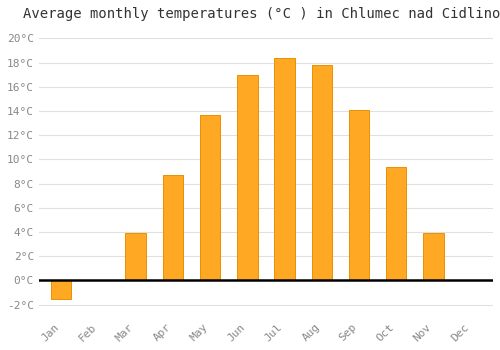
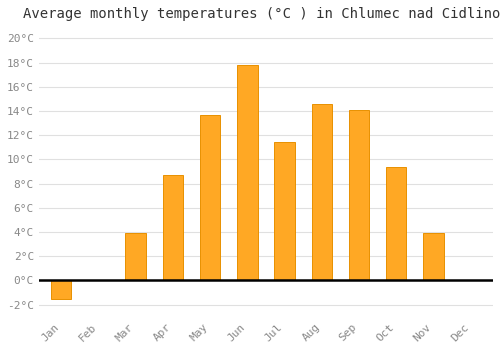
Jun: 17.0°C -> 17.8°C
Jul: 18.4°C -> 11.4°C
Aug: 17.8°C -> 14.6°C
